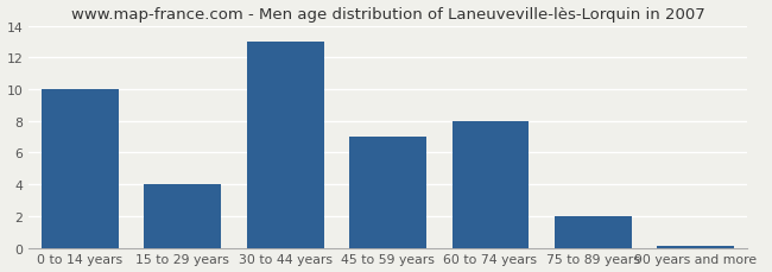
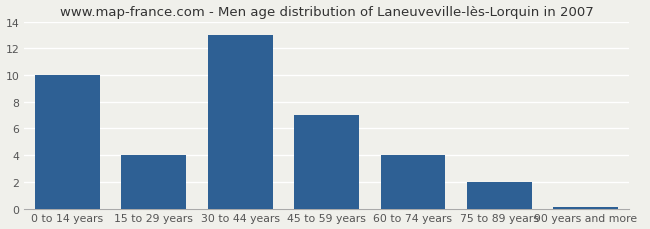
60 to 74 years: 8.0 -> 4.0
